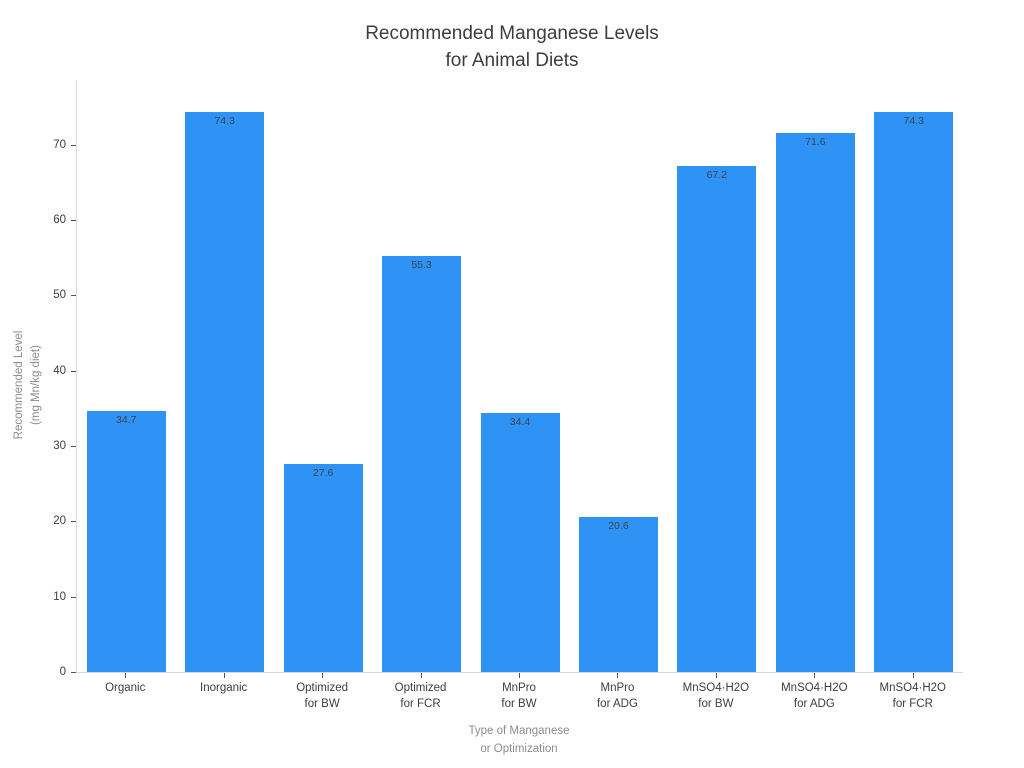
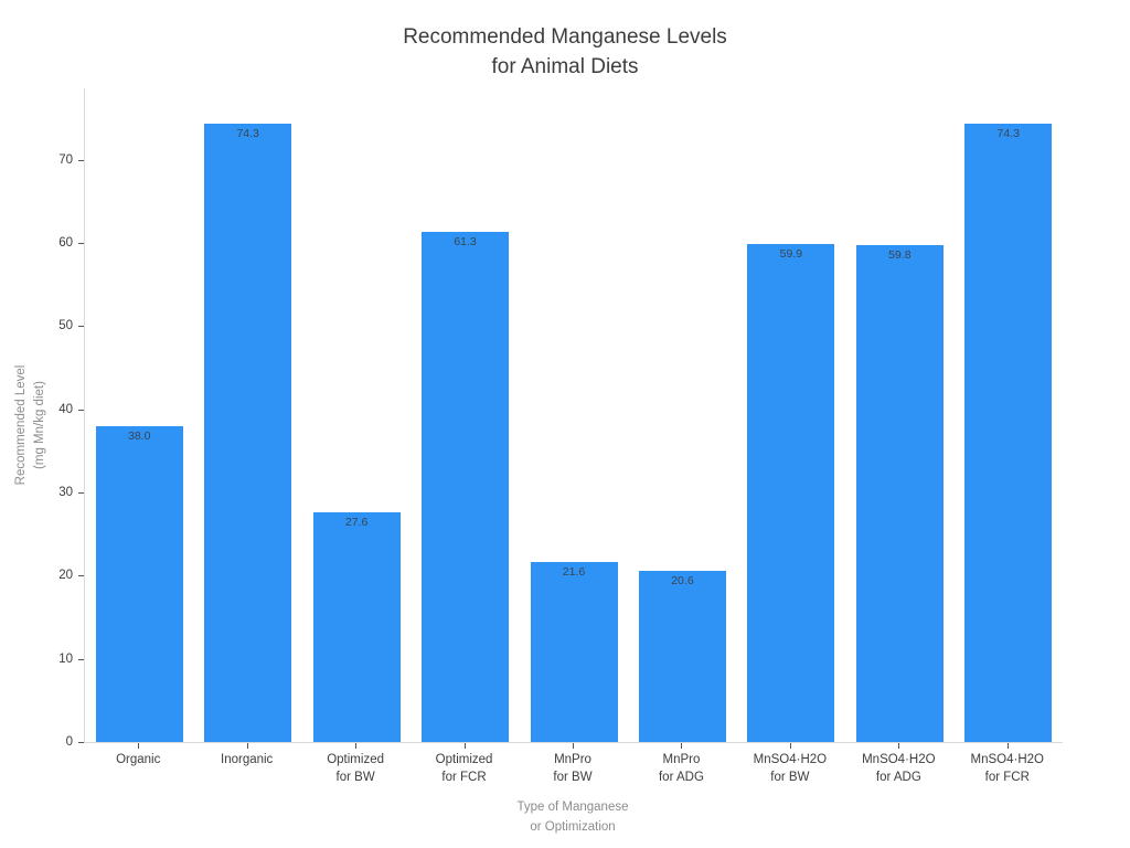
Organic: 34.7 -> 38.0
Optimized for FCR: 55.3 -> 61.3
MnPro for BW: 34.4 -> 21.6
MnSO4·H2O for BW: 67.2 -> 59.9
MnSO4·H2O for ADG: 71.6 -> 59.8
